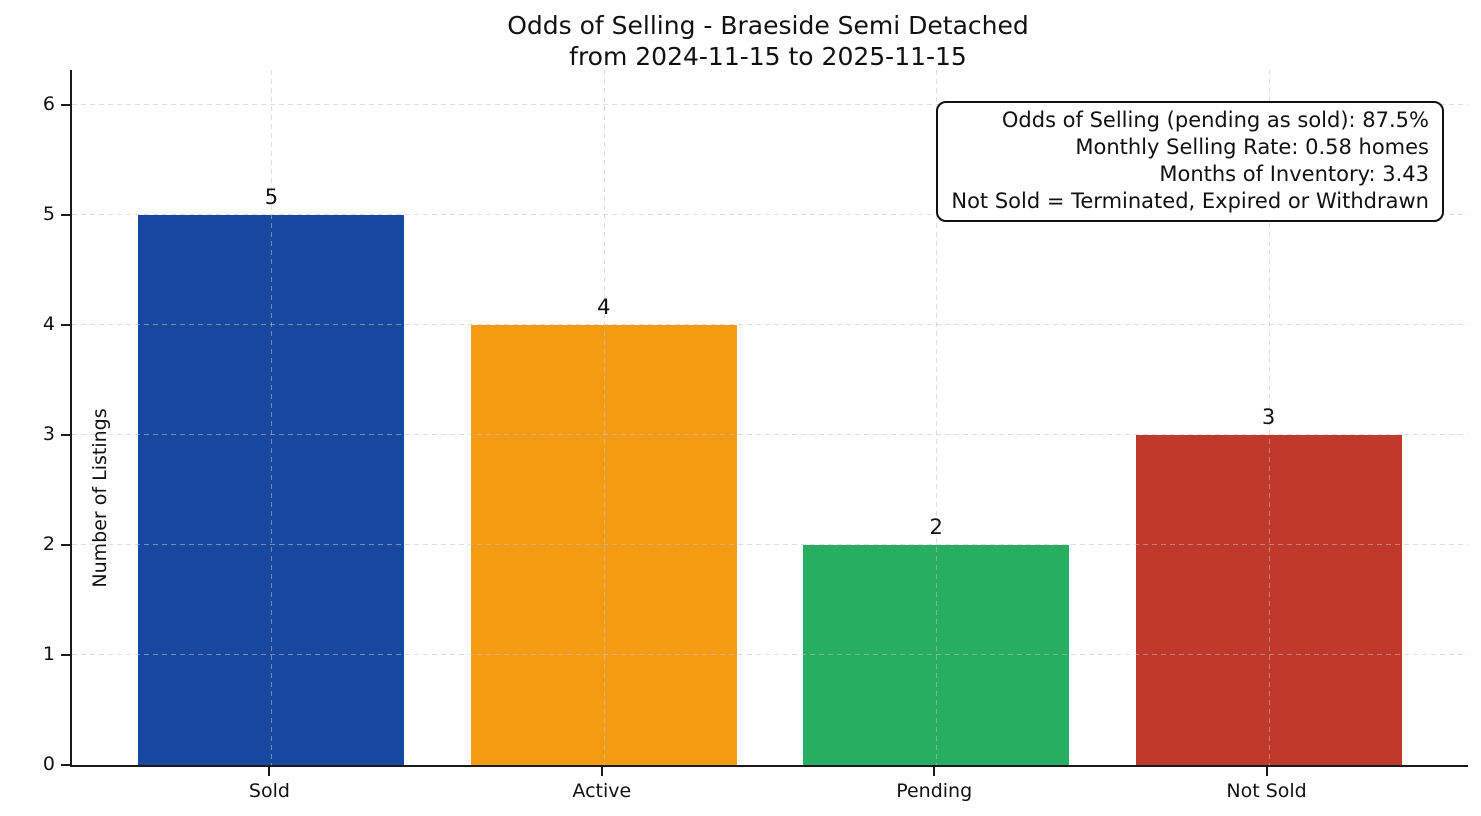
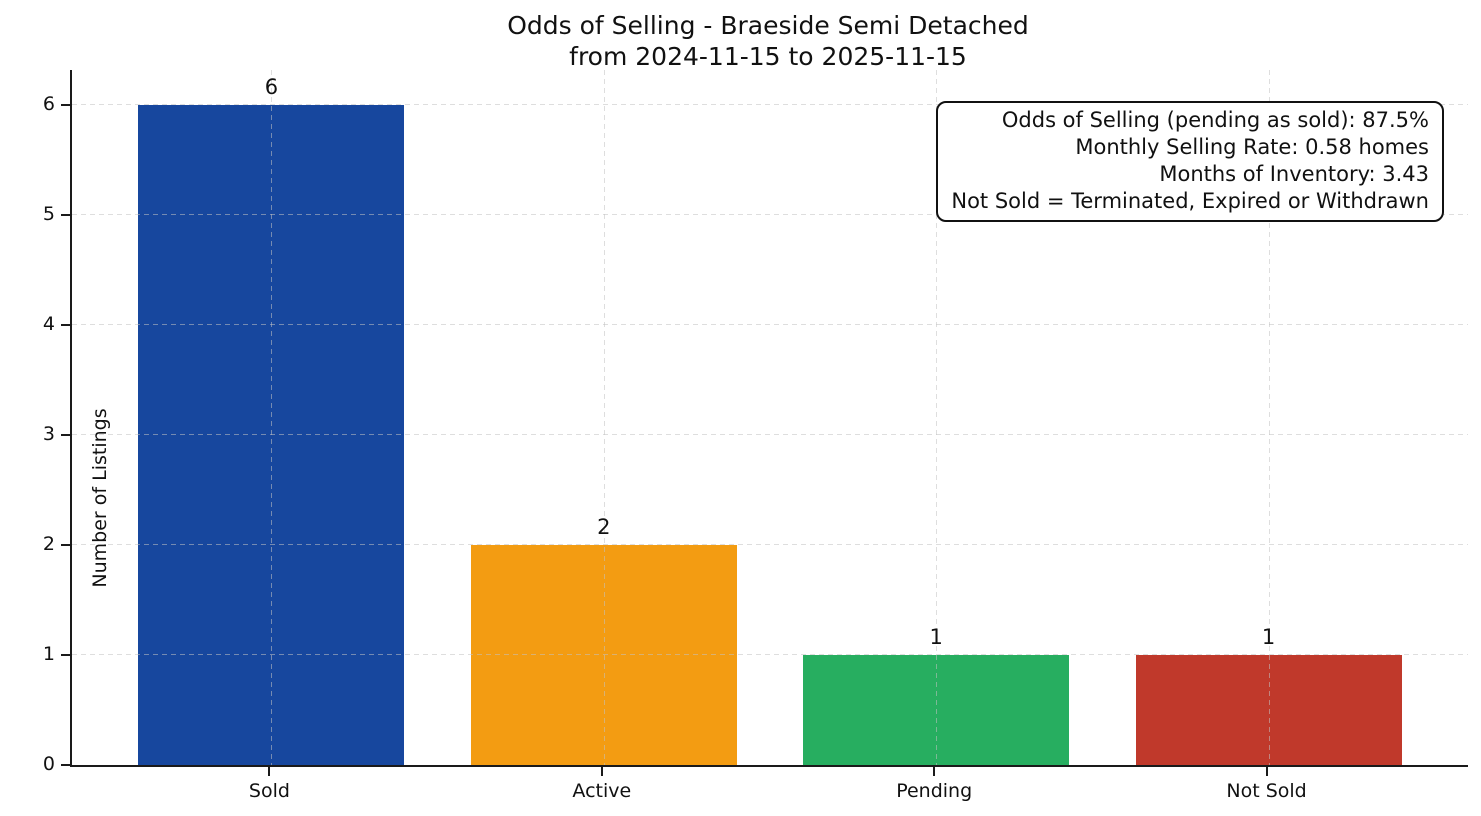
Sold: 5 -> 6
Active: 4 -> 2
Pending: 2 -> 1
Not Sold: 3 -> 1
